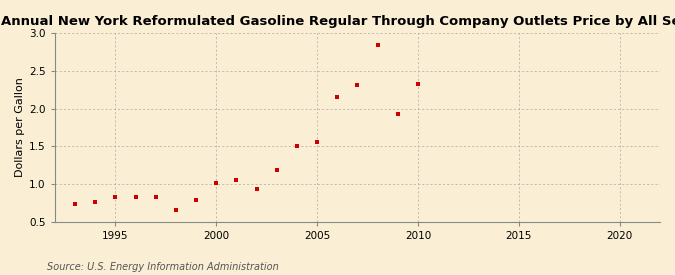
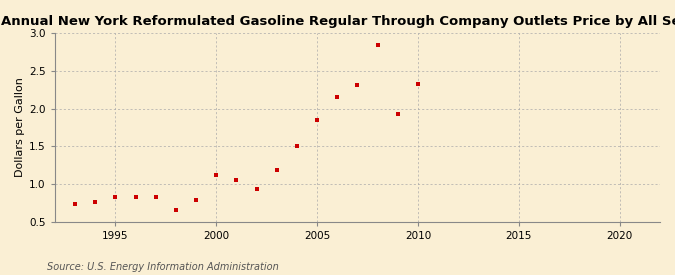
2000: 1.02 -> 1.12
2005: 1.56 -> 1.85
